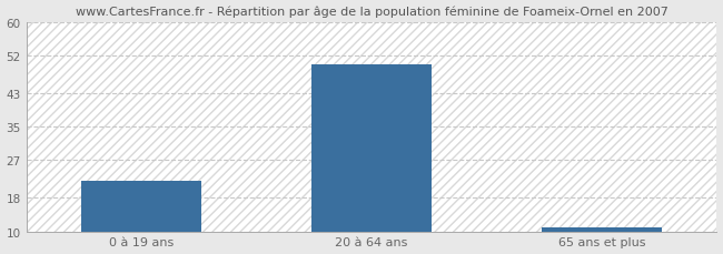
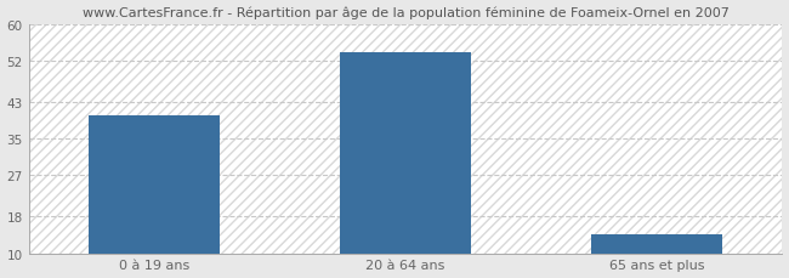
0 à 19 ans: 22 -> 40
20 à 64 ans: 50 -> 54
65 ans et plus: 11 -> 14
